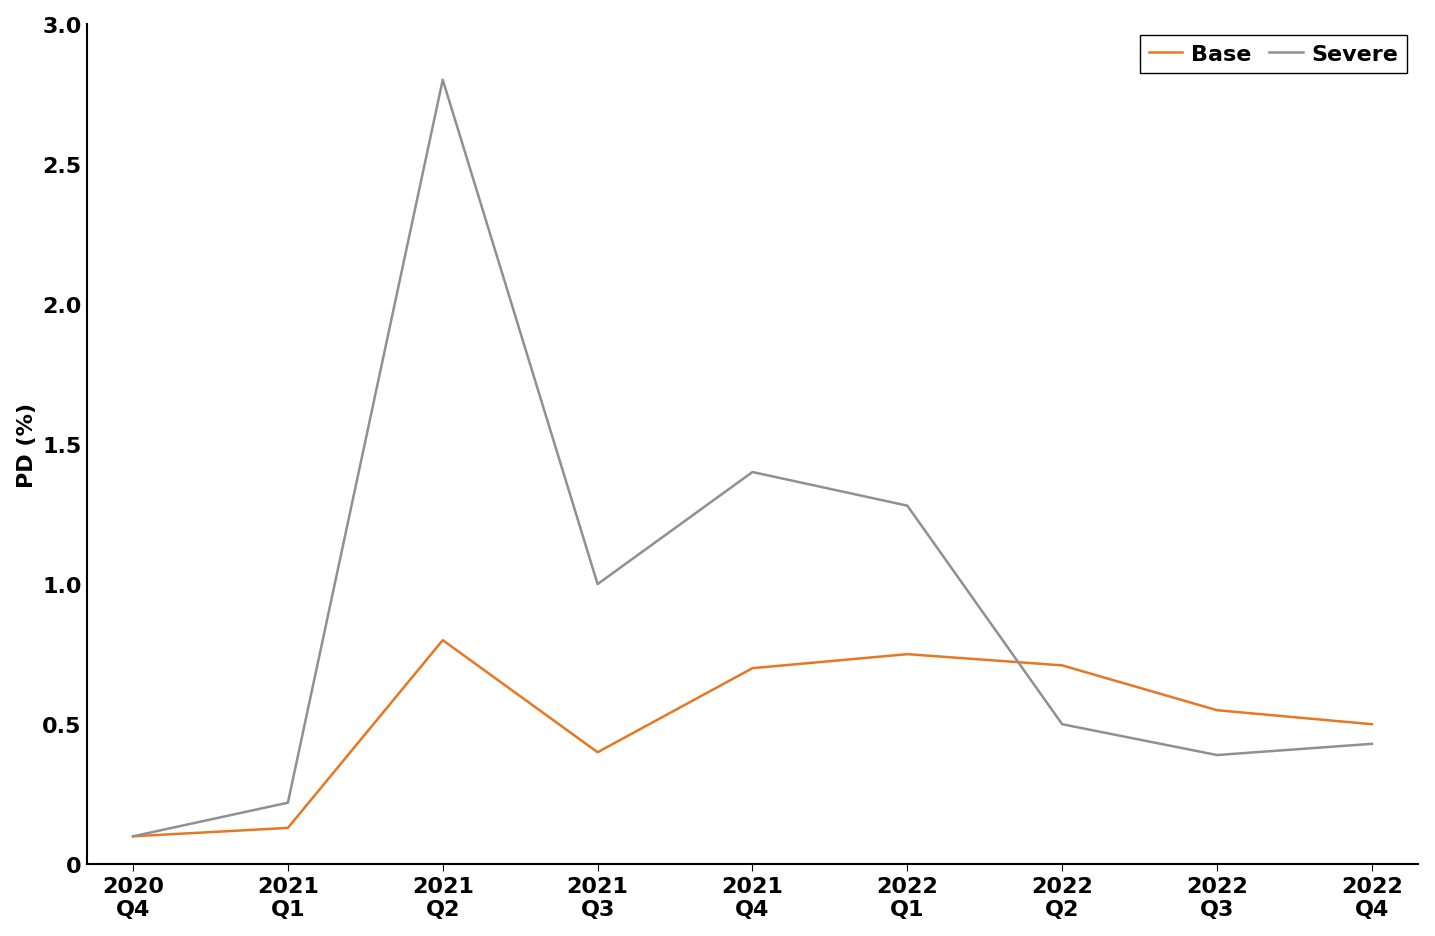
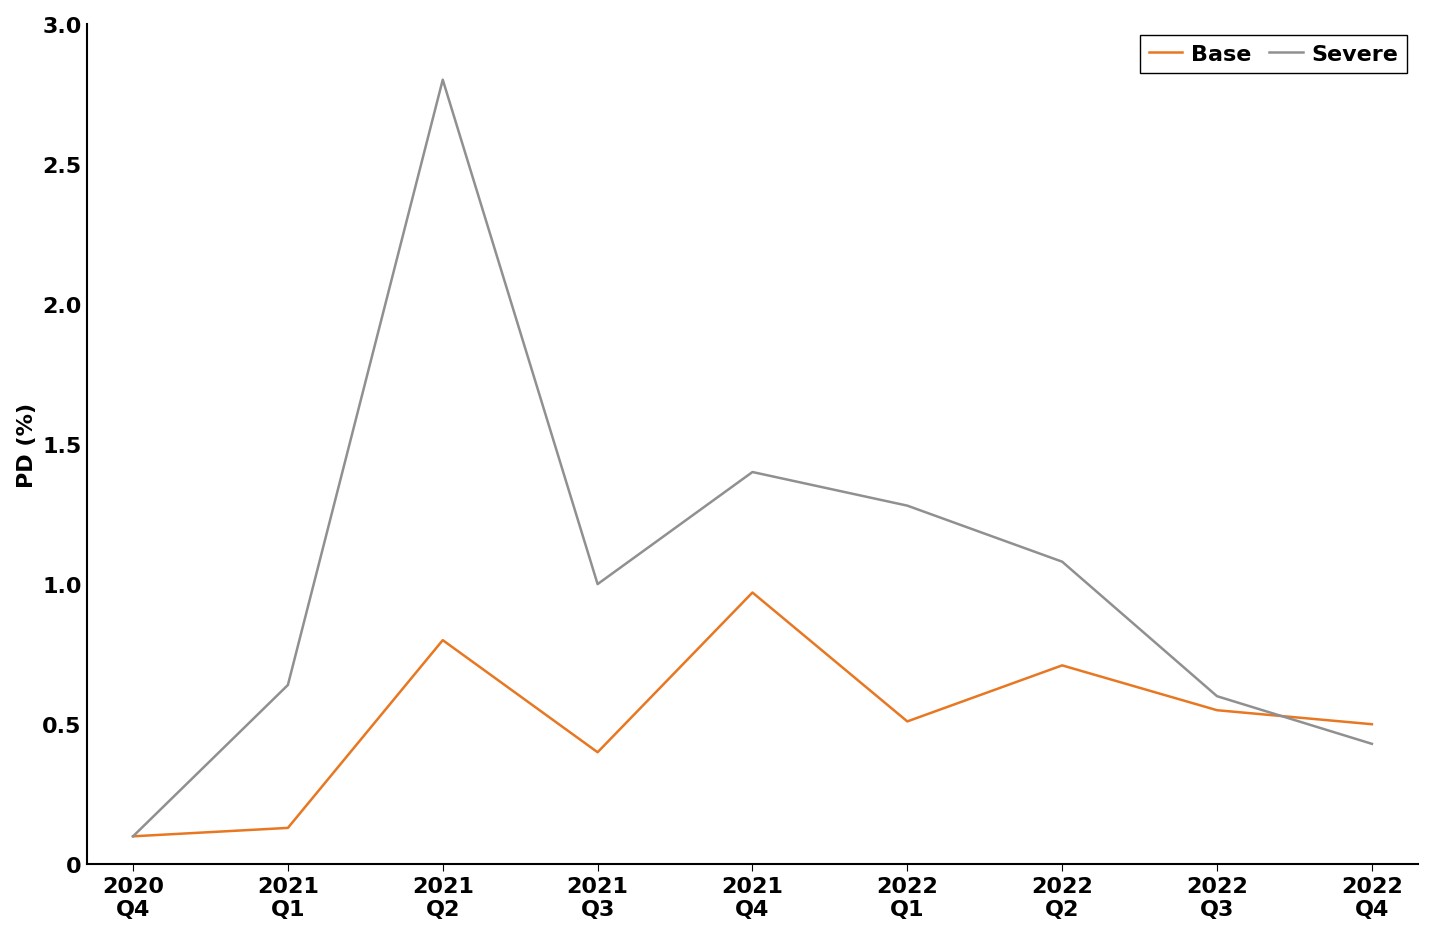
Severe/2021 Q1: 0.22 -> 0.64
Base/2021 Q4: 0.70 -> 0.97
Base/2022 Q1: 0.75 -> 0.51
Severe/2022 Q2: 0.50 -> 1.08
Severe/2022 Q3: 0.39 -> 0.60
